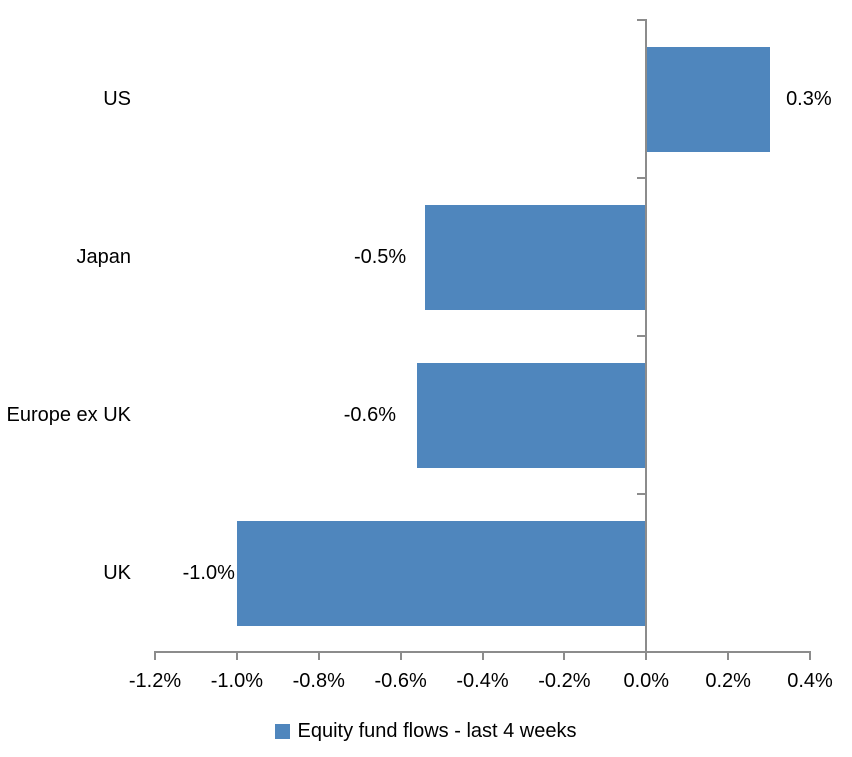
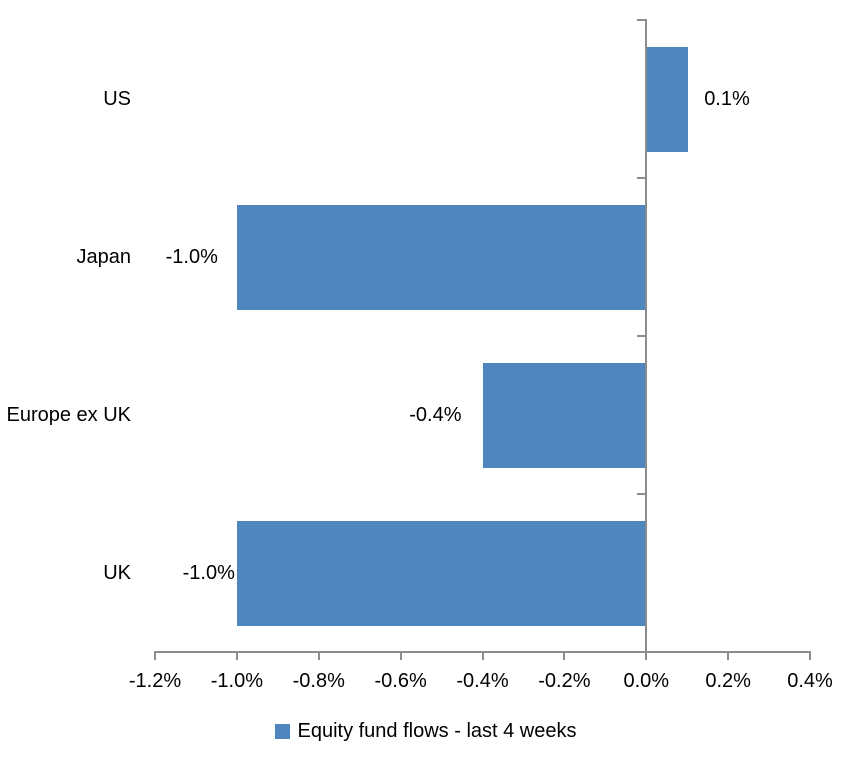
US: 0.3% -> 0.1%
Japan: -0.5% -> -1.0%
Europe ex UK: -0.6% -> -0.4%
